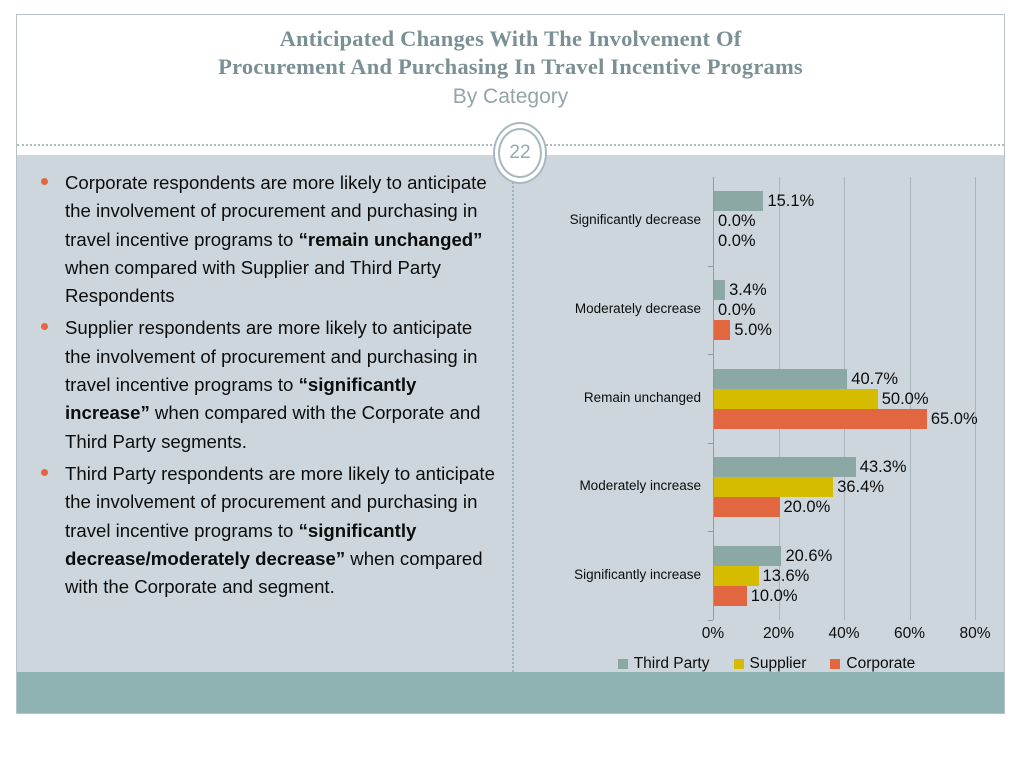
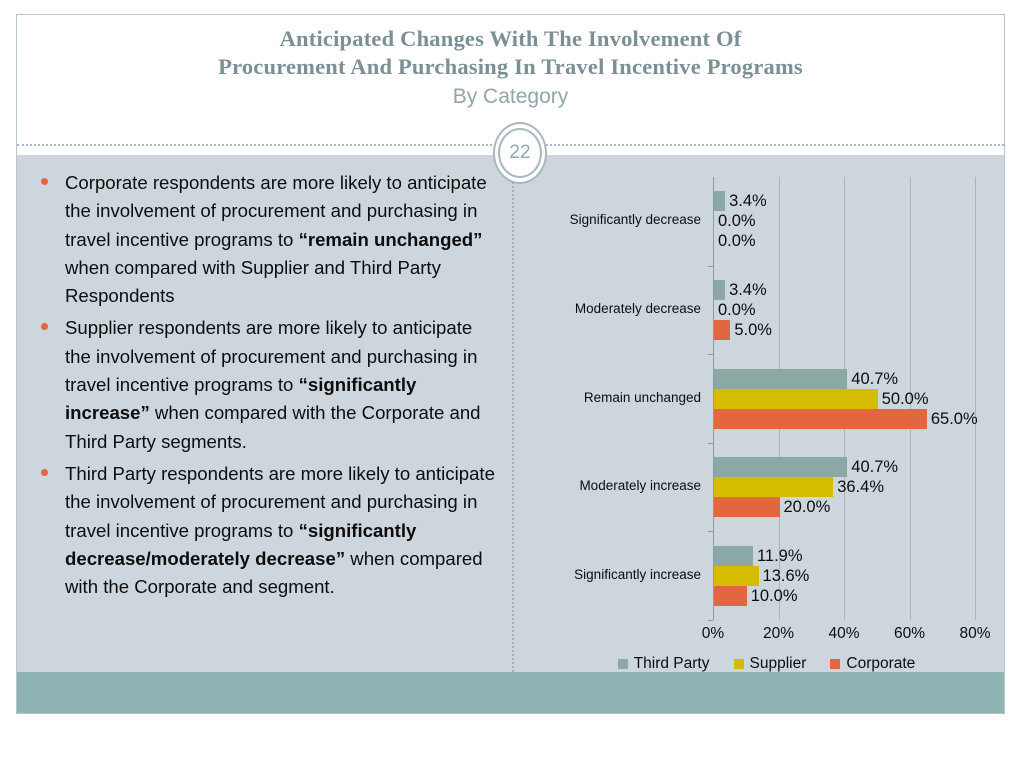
Third Party/Significantly decrease: 15.1% -> 3.4%
Third Party/Moderately increase: 43.3% -> 40.7%
Third Party/Significantly increase: 20.6% -> 11.9%
